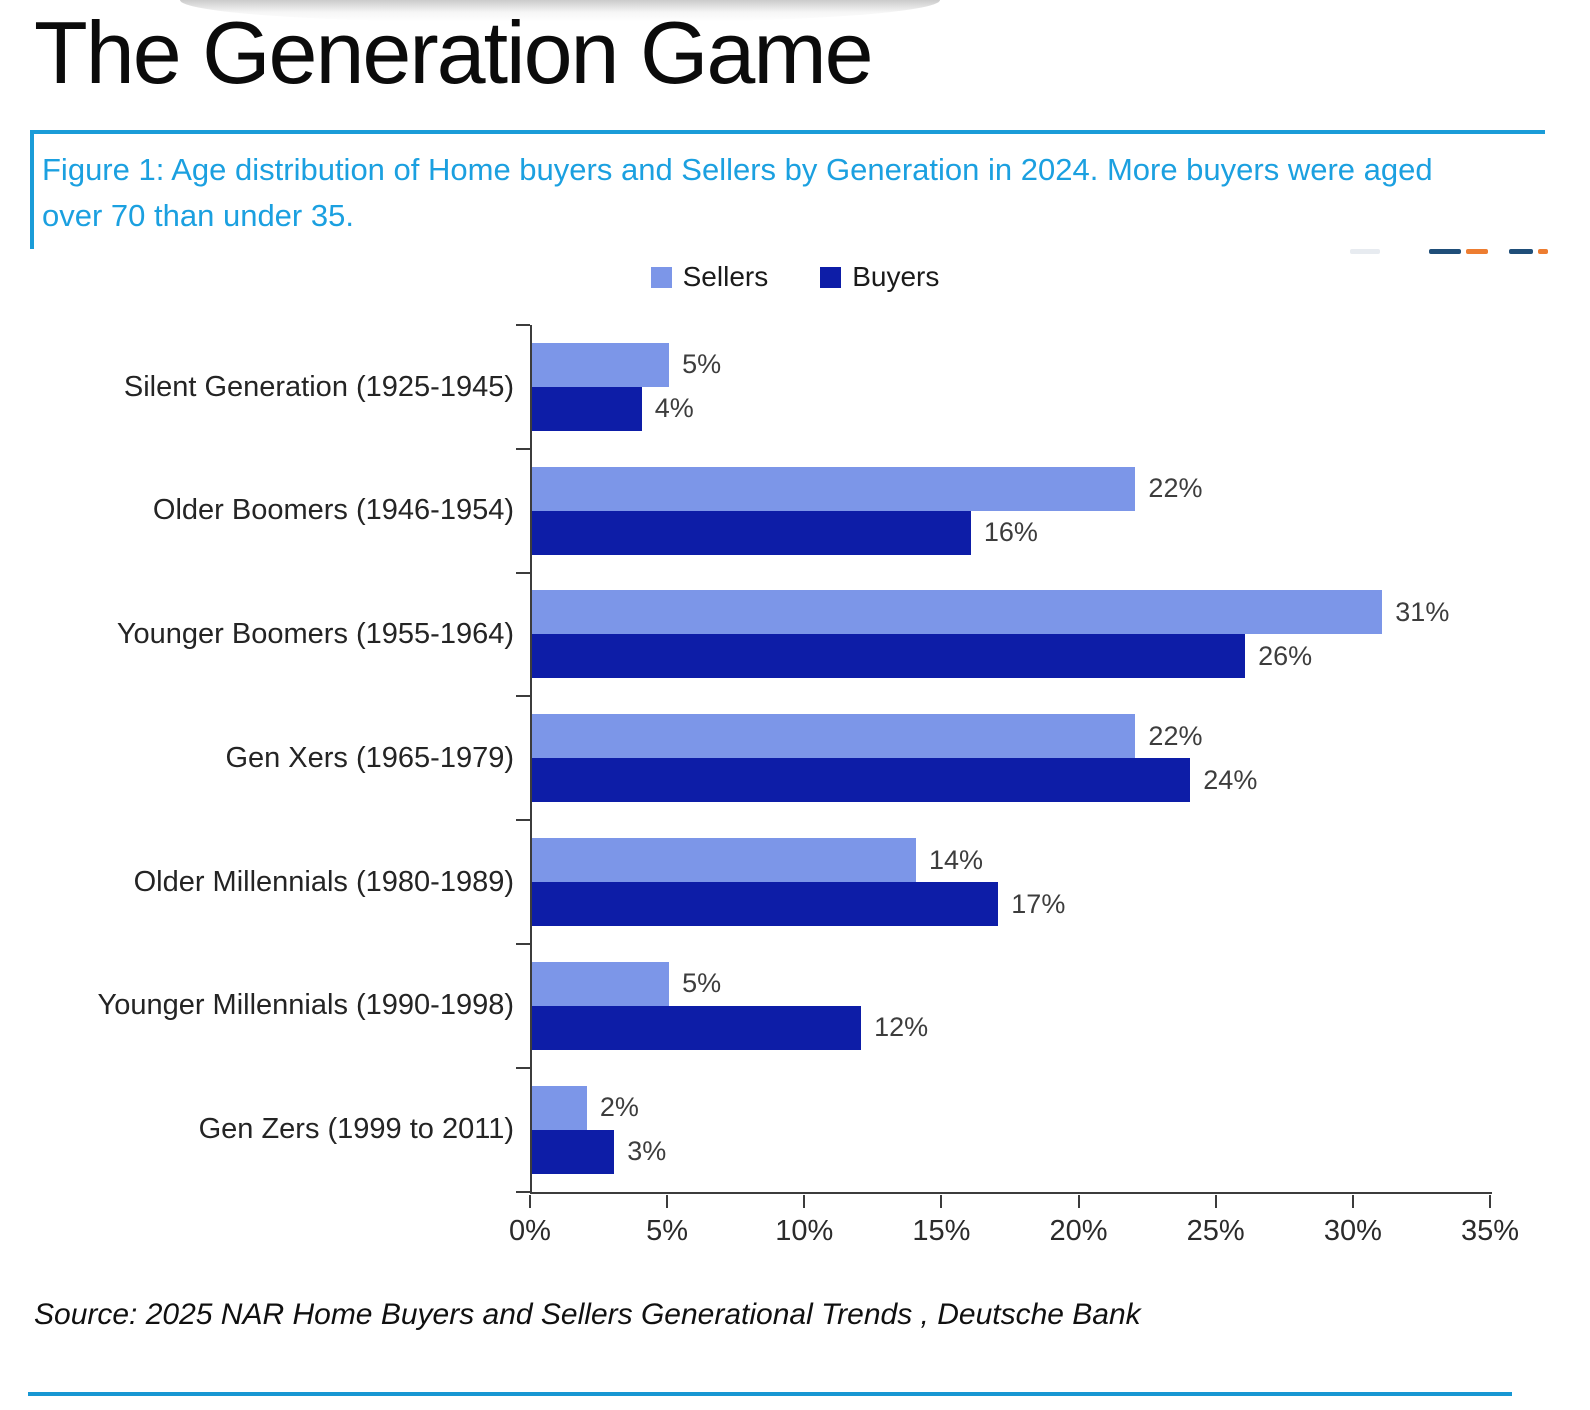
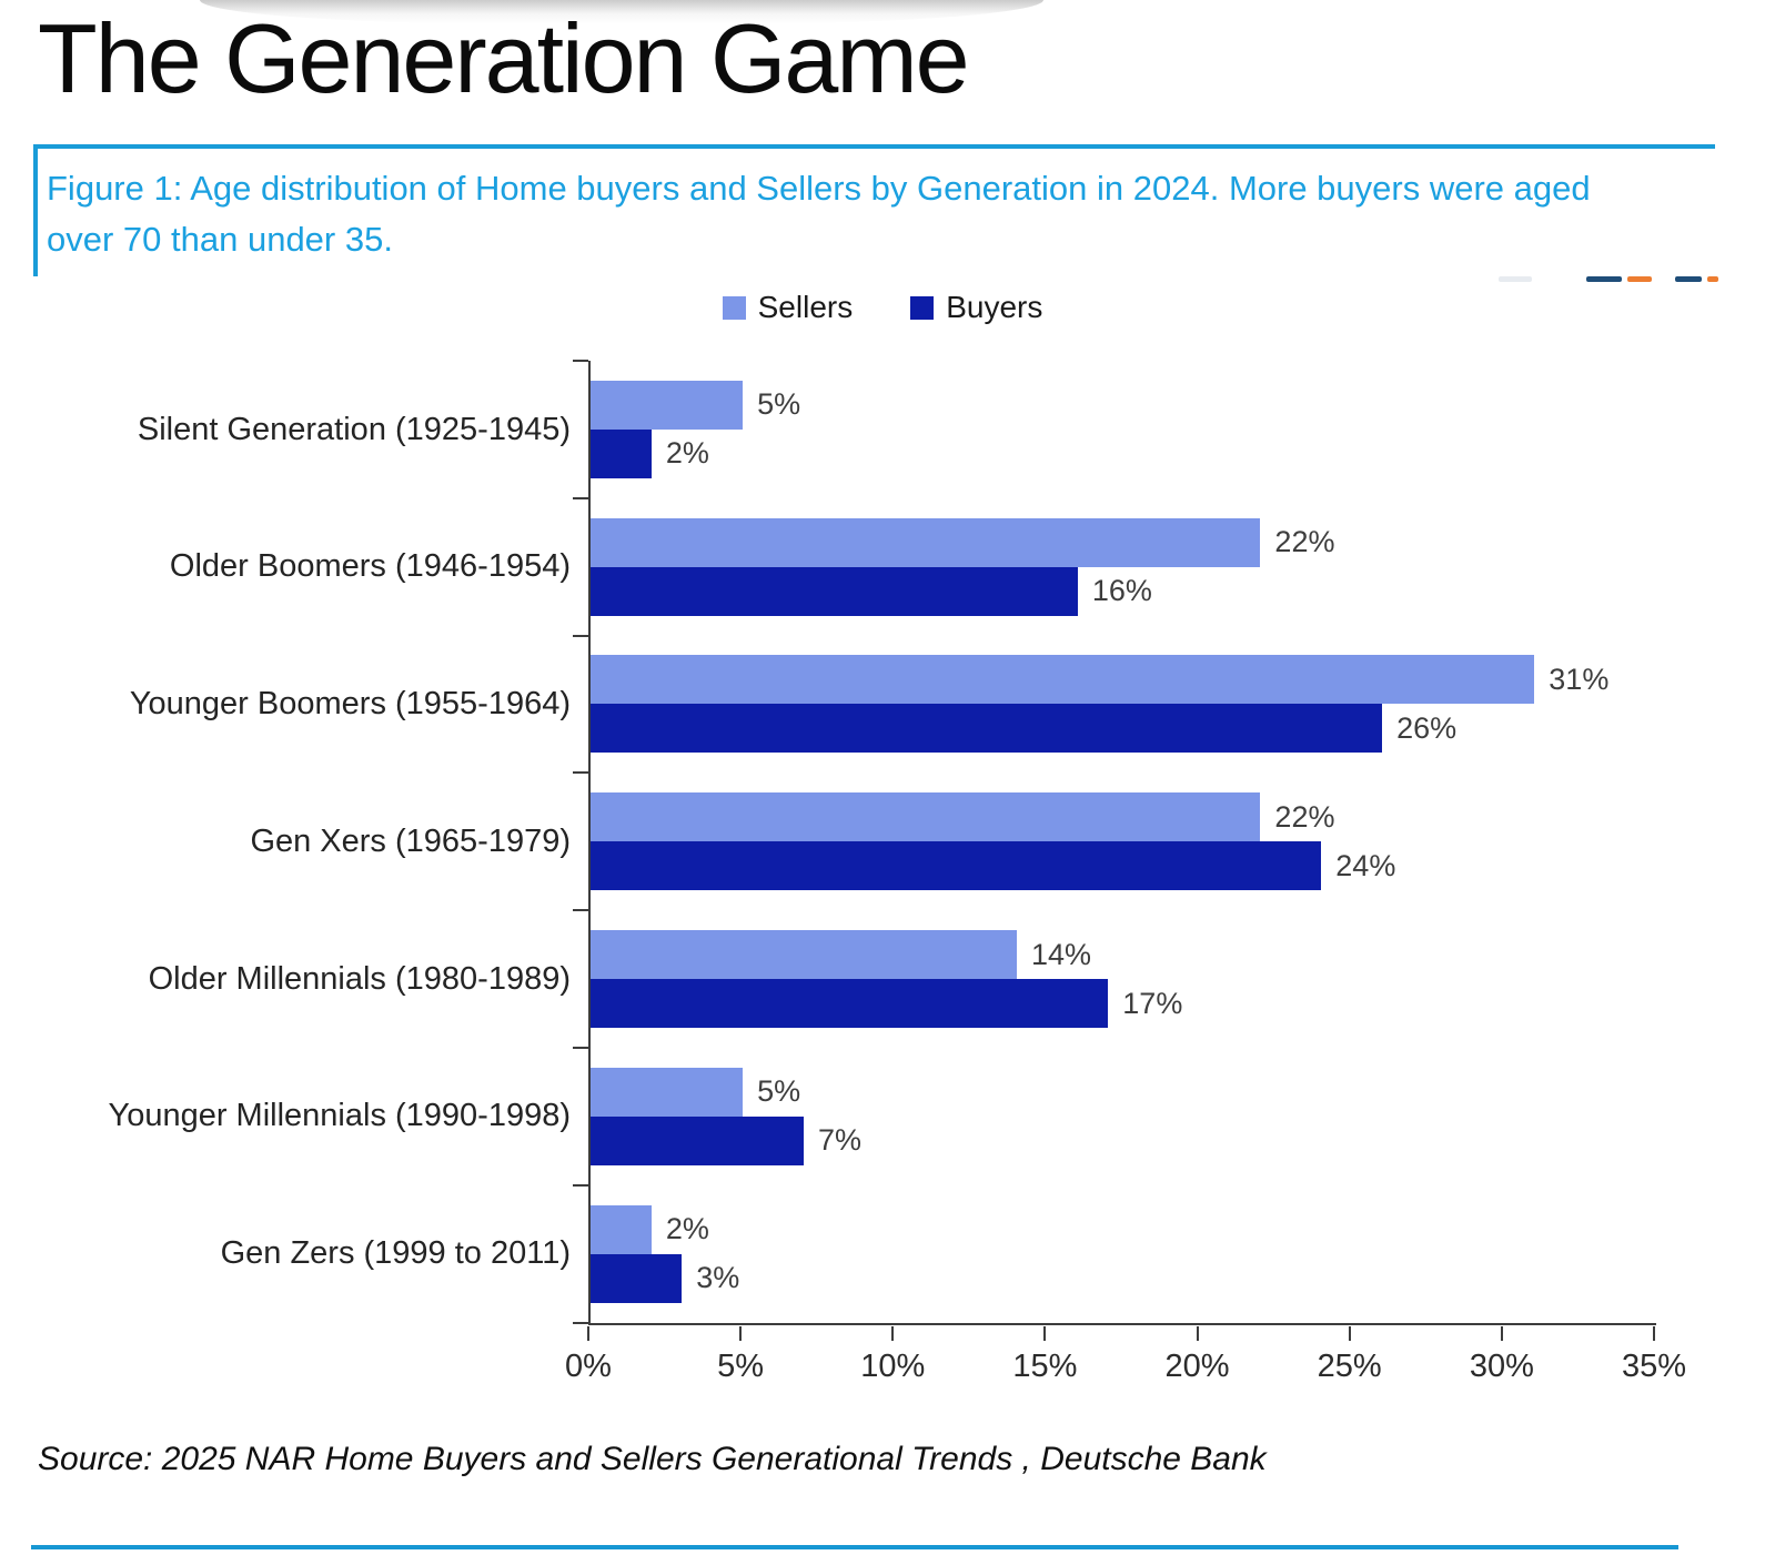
Buyers/Silent Generation (1925-1945): 4% -> 2%
Buyers/Younger Millennials (1990-1998): 12% -> 7%
